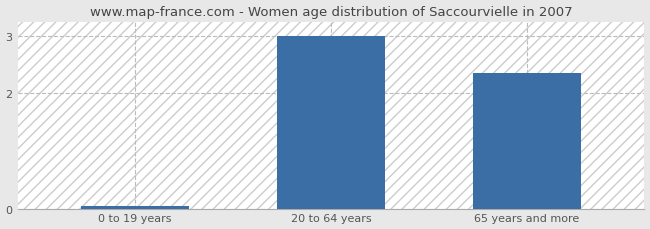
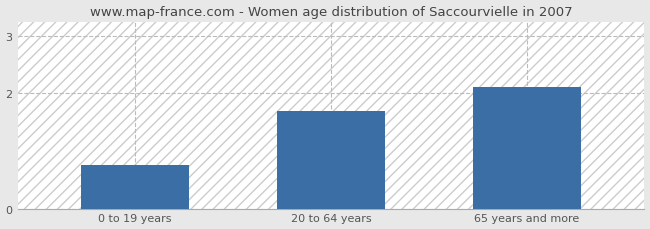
0 to 19 years: 0.04 -> 0.76
20 to 64 years: 3.00 -> 1.70
65 years and more: 2.35 -> 2.12
